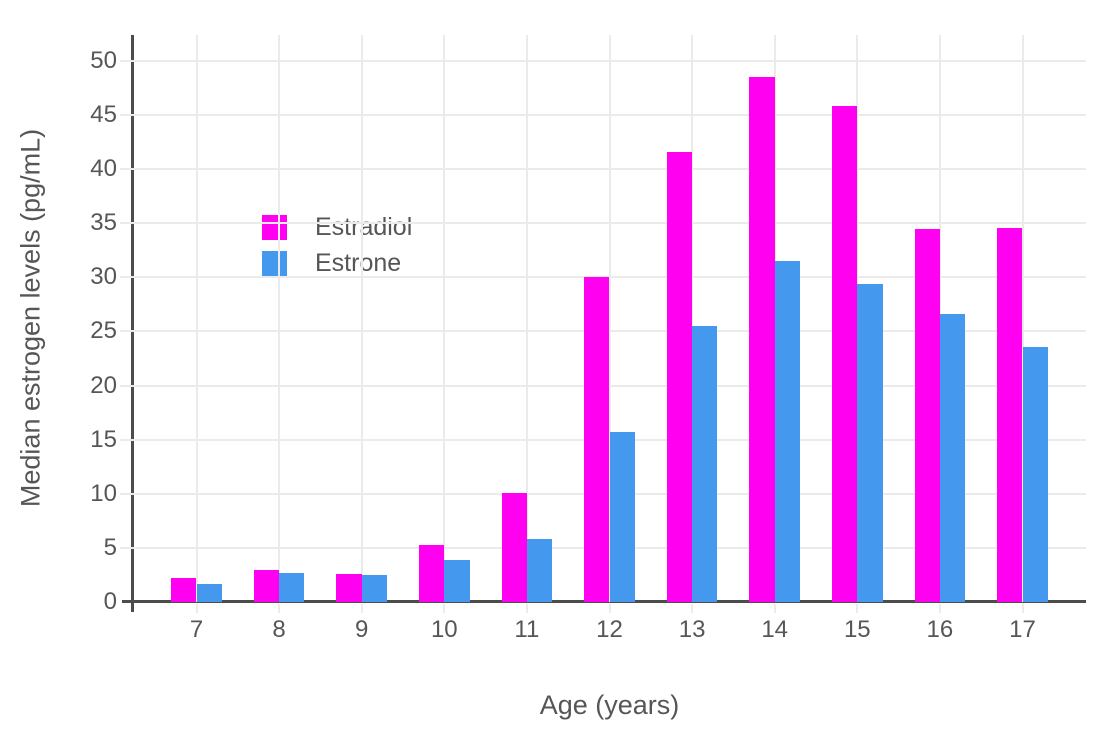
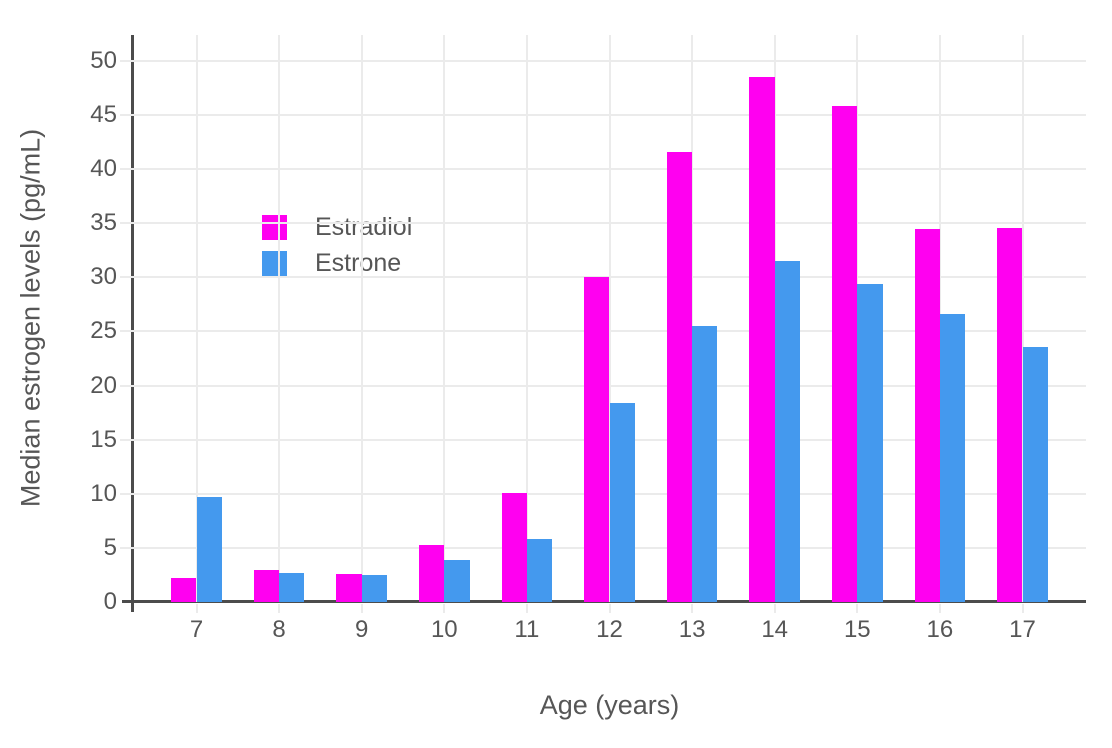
Estrone/7: 1.7 -> 9.7
Estrone/12: 15.7 -> 18.4
